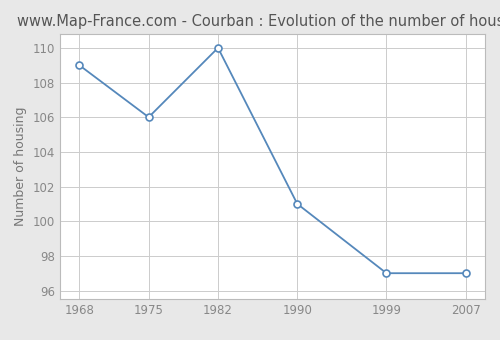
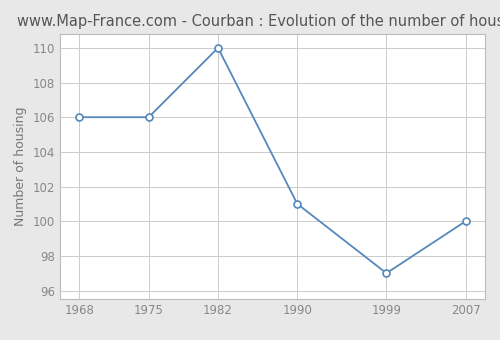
1968: 109 -> 106
2007: 97 -> 100
